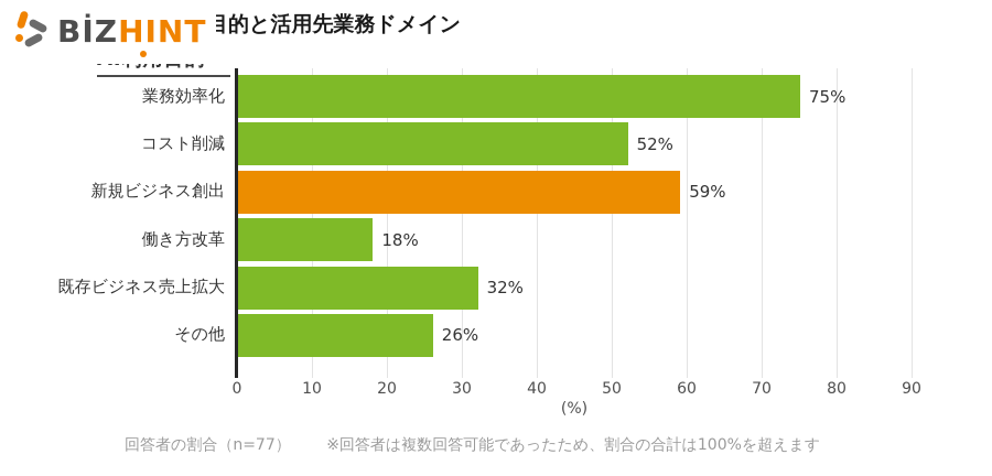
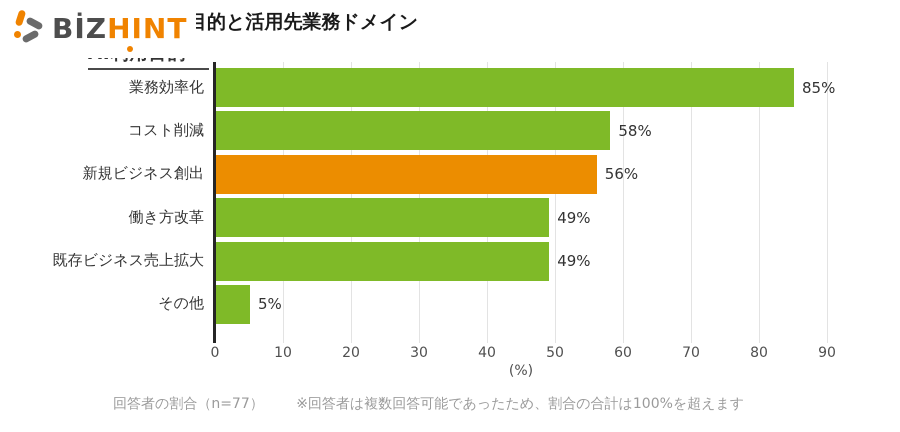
業務効率化: 75% -> 85%
コスト削減: 52% -> 58%
新規ビジネス創出: 59% -> 56%
働き方改革: 18% -> 49%
既存ビジネス売上拡大: 32% -> 49%
その他: 26% -> 5%
